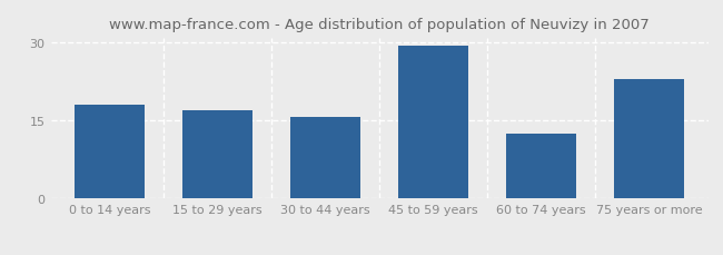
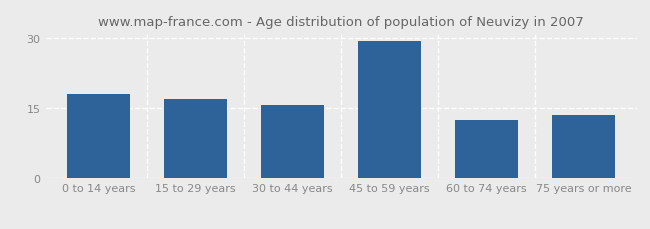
75 years or more: 23.0 -> 13.5
